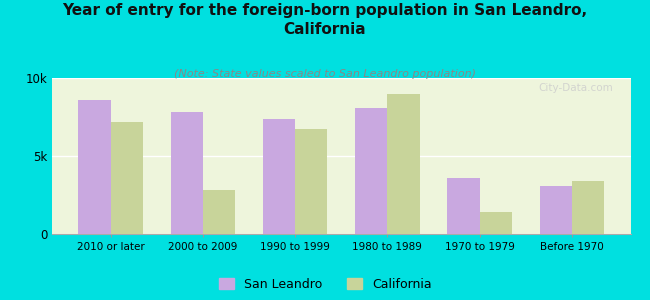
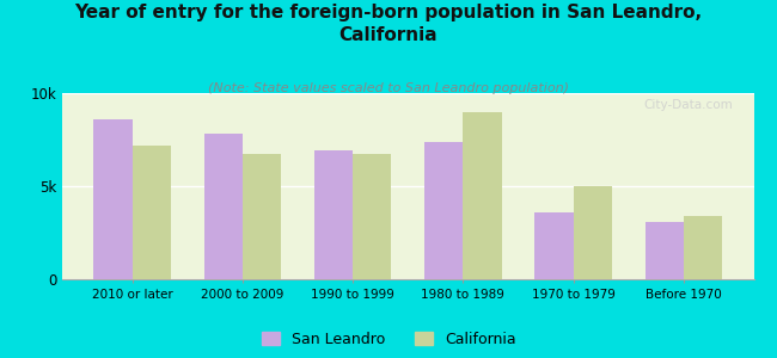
California/2000 to 2009: 2.8k -> 6.7k
San Leandro/1990 to 1999: 7.4k -> 6.9k
San Leandro/1980 to 1989: 8.1k -> 7.4k
California/1970 to 1979: 1.4k -> 5.0k
